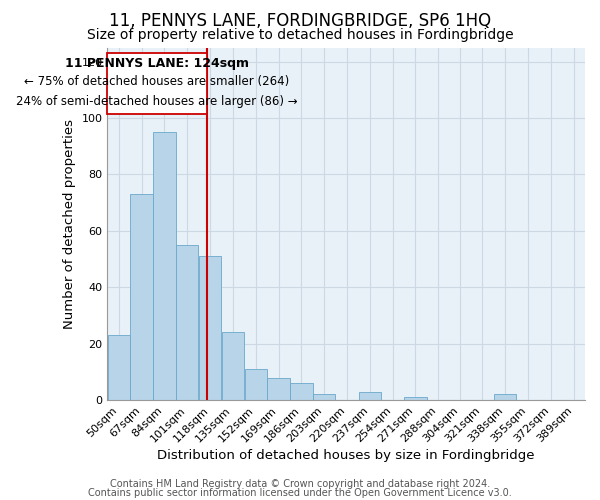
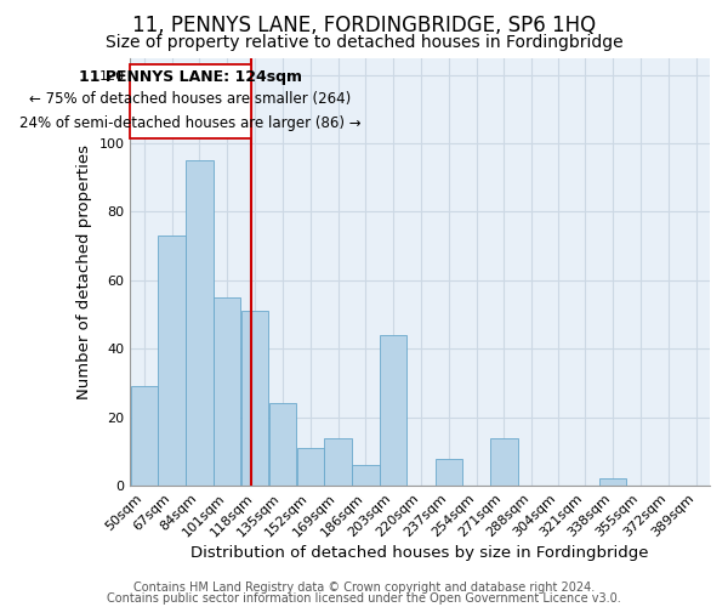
50sqm: 23 -> 29
169sqm: 8 -> 14
203sqm: 2 -> 44
237sqm: 3 -> 8
271sqm: 1 -> 14
